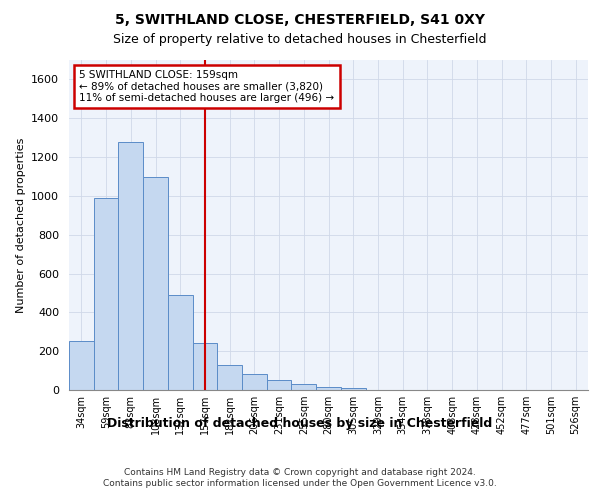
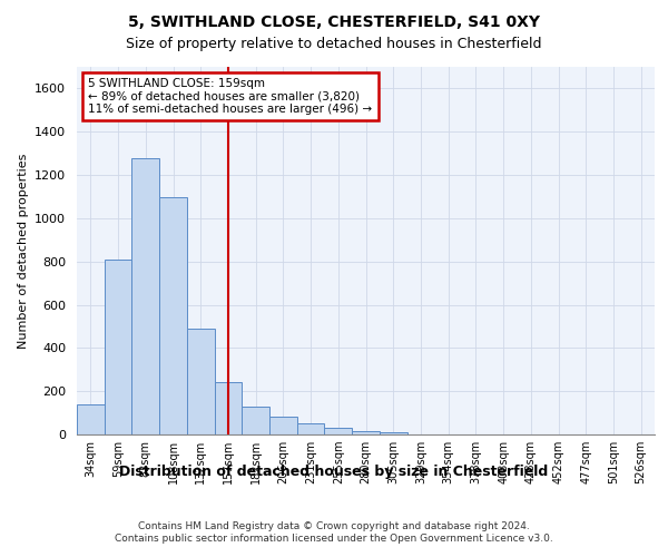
34sqm: 250 -> 140
59sqm: 990 -> 810
